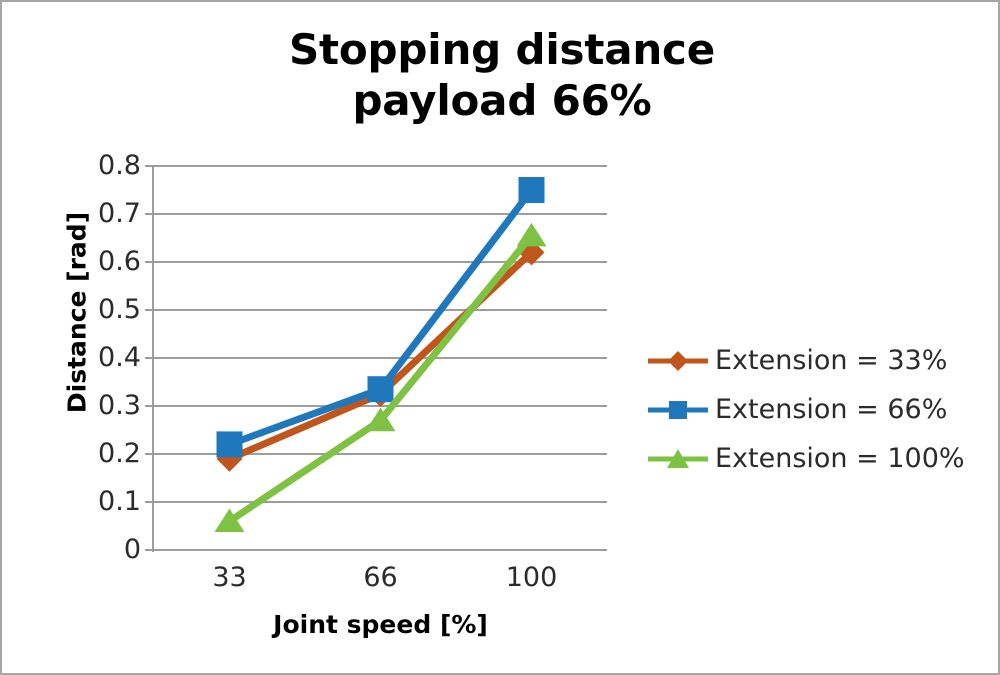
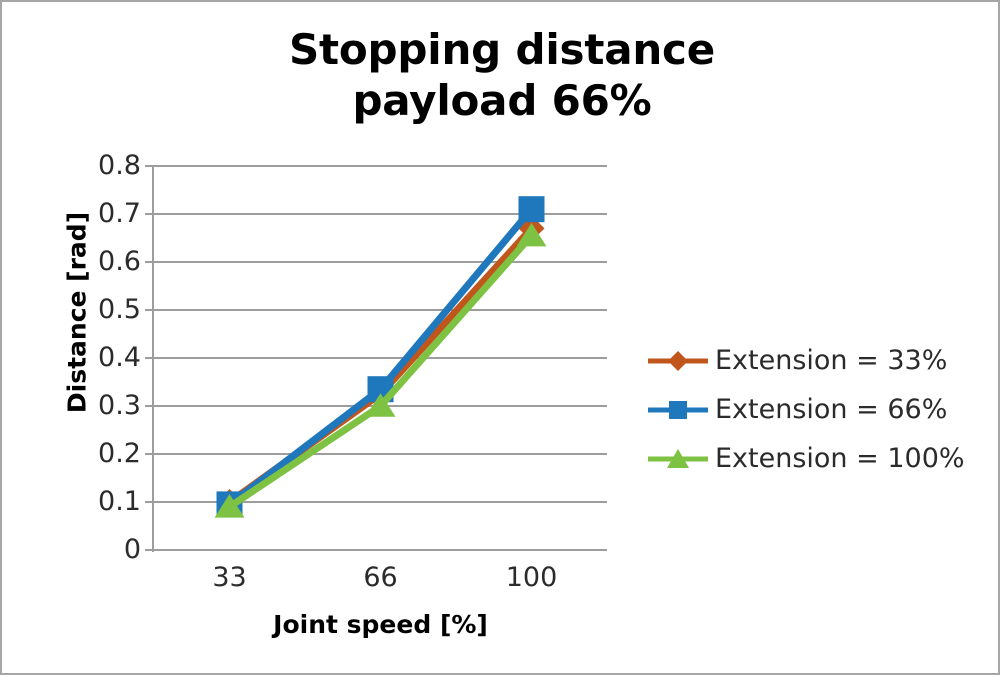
Extension = 33%/33: 0.19 -> 0.10
Extension = 66%/33: 0.22 -> 0.10
Extension = 100%/33: 0.06 -> 0.09
Extension = 100%/66: 0.27 -> 0.30
Extension = 33%/100: 0.62 -> 0.67
Extension = 66%/100: 0.75 -> 0.71
